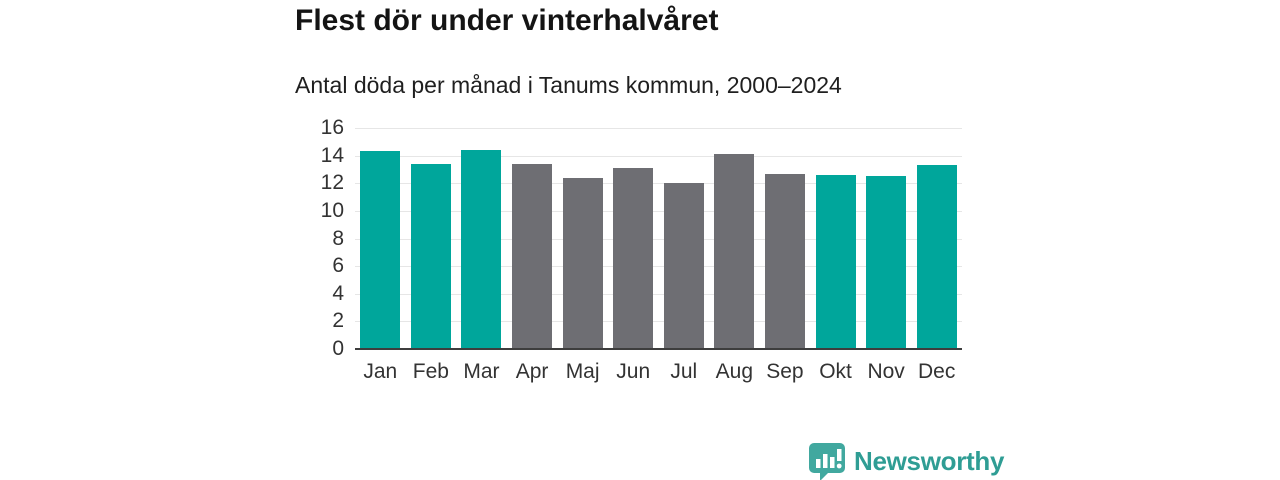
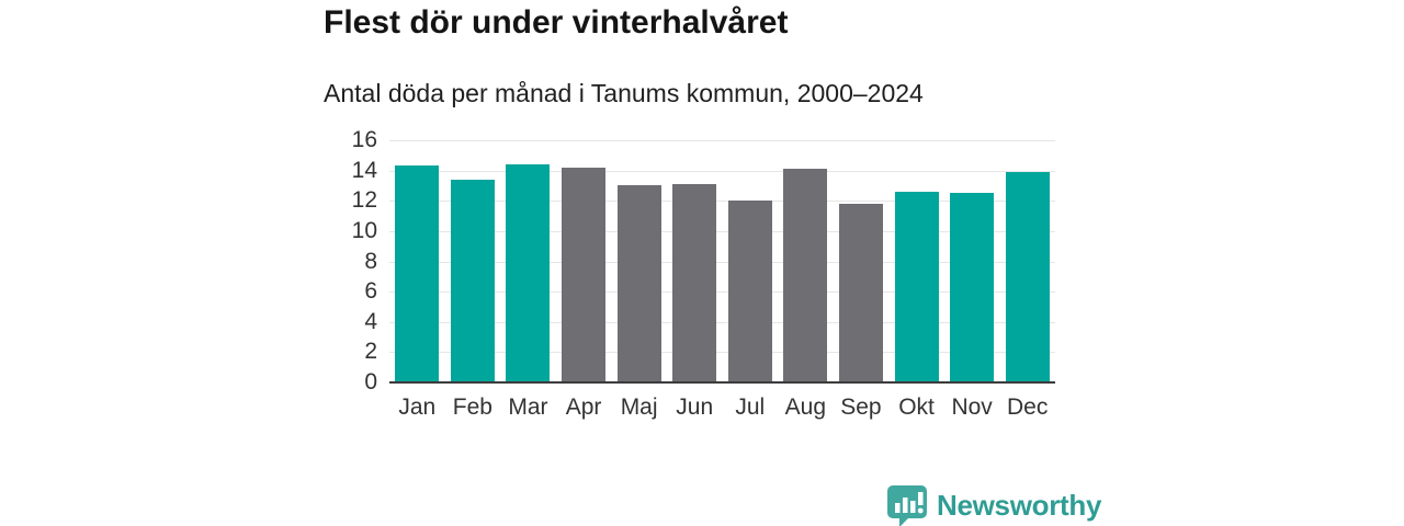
Apr: 13.4 -> 14.2
Maj: 12.4 -> 13.0
Sep: 12.7 -> 11.8
Dec: 13.3 -> 13.9
